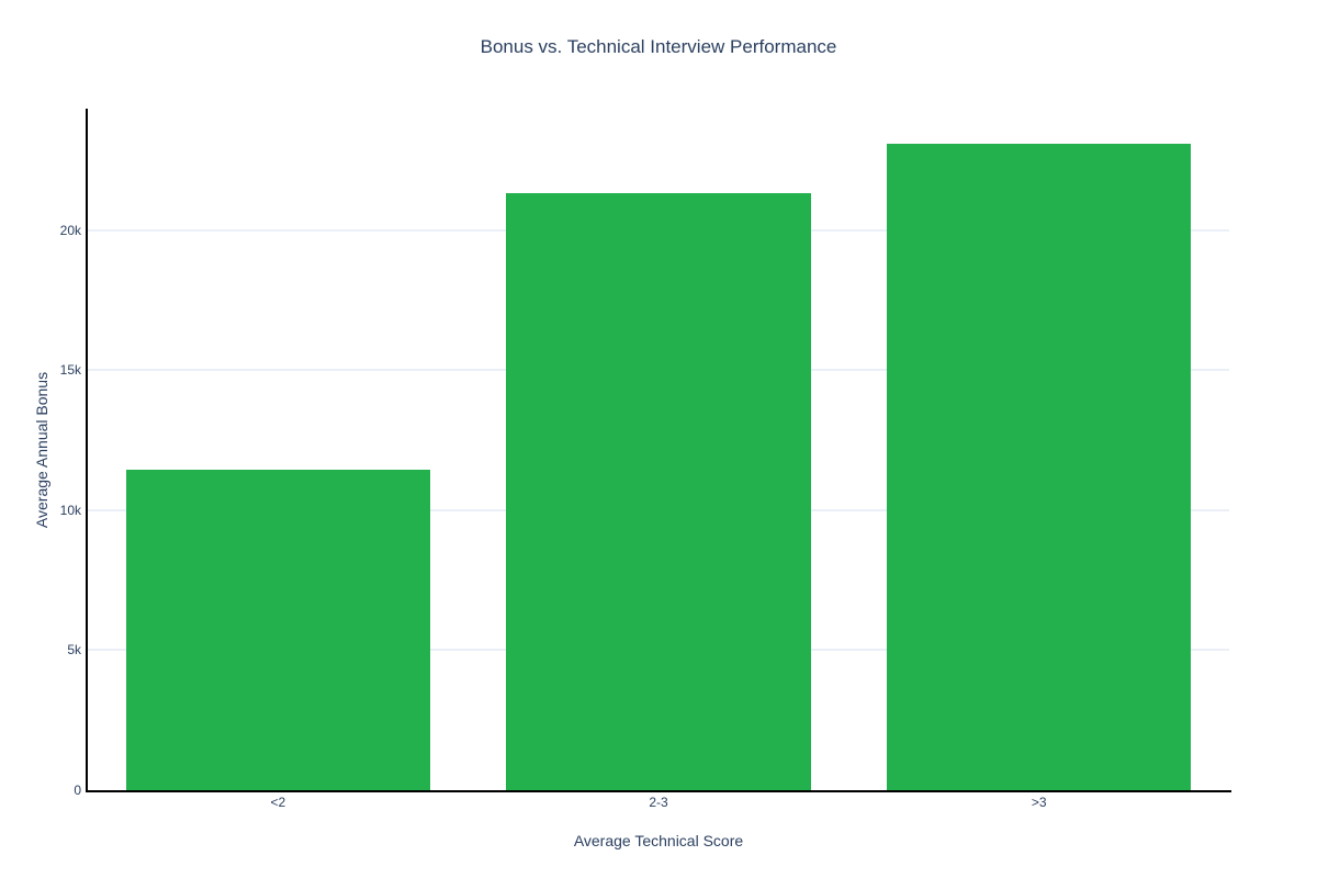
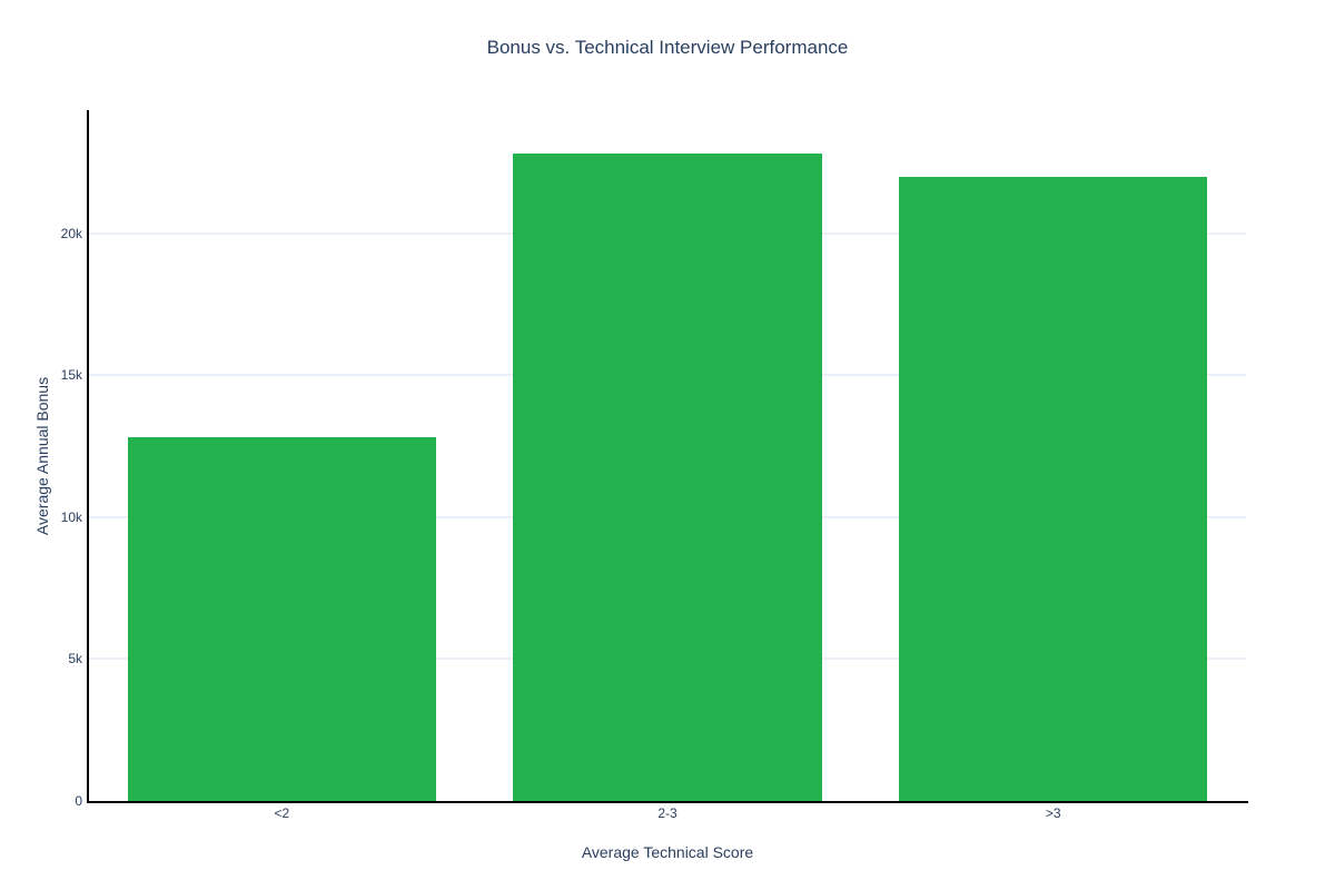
<2: 11.4k -> 12.8k
2-3: 21.3k -> 22.8k
>3: 23.1k -> 22.0k
